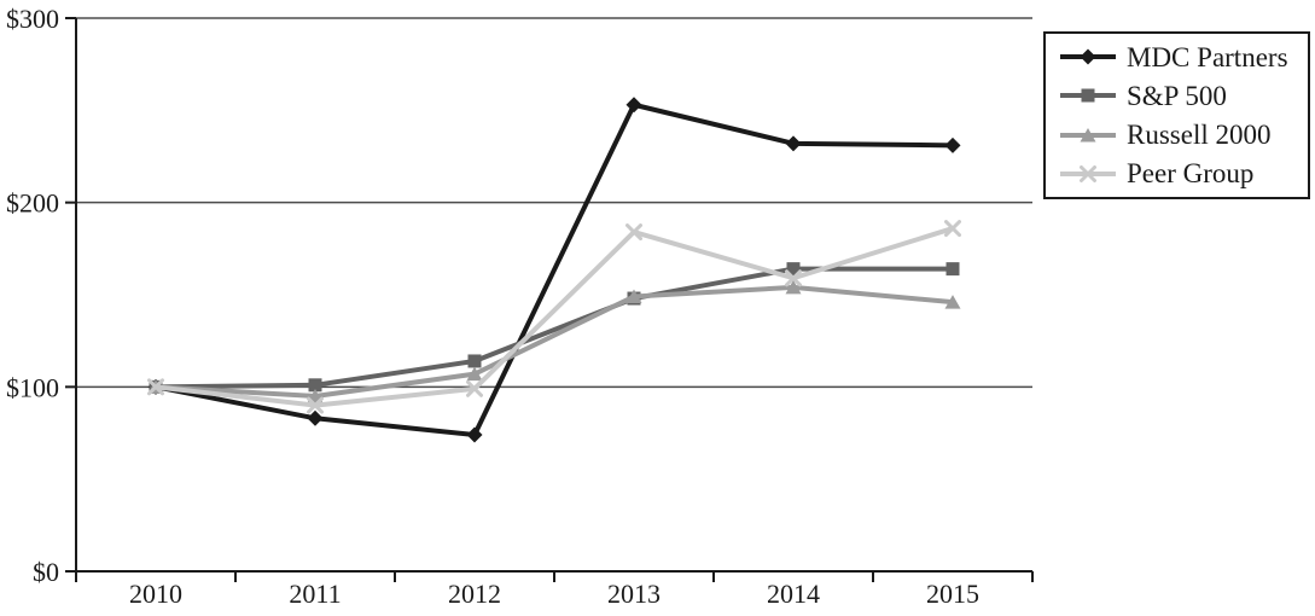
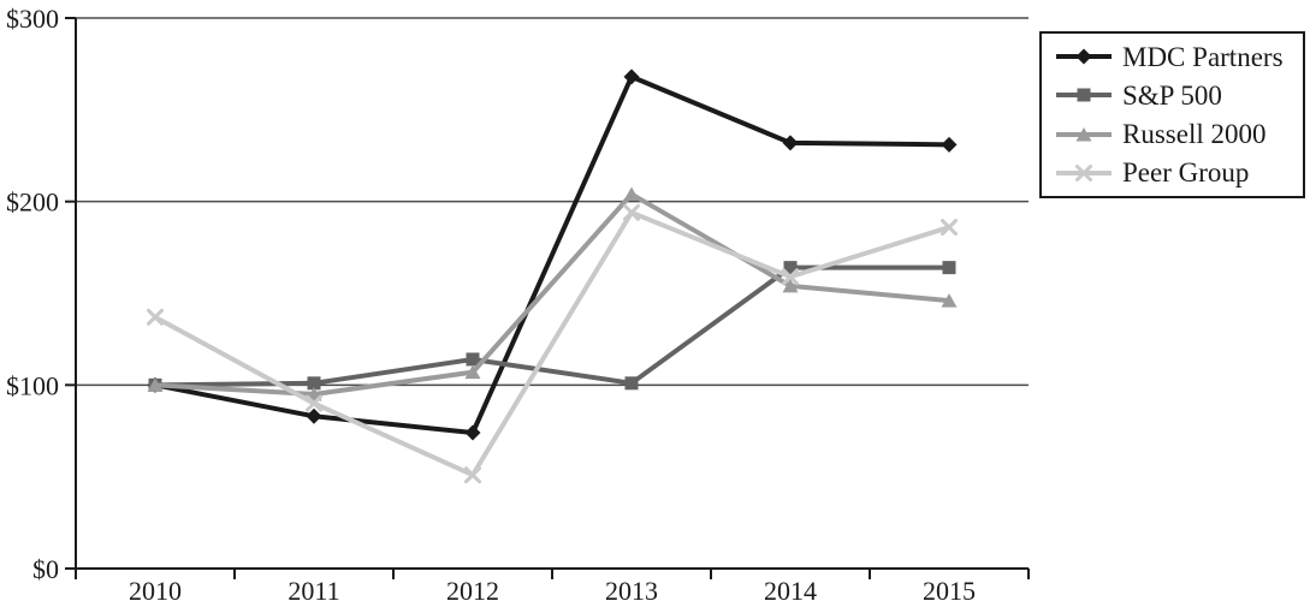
Peer Group/2010: $100 -> $137
Peer Group/2012: $99 -> $51
MDC Partners/2013: $253 -> $268
S&P 500/2013: $148 -> $101
Russell 2000/2013: $149 -> $204
Peer Group/2013: $184 -> $194
